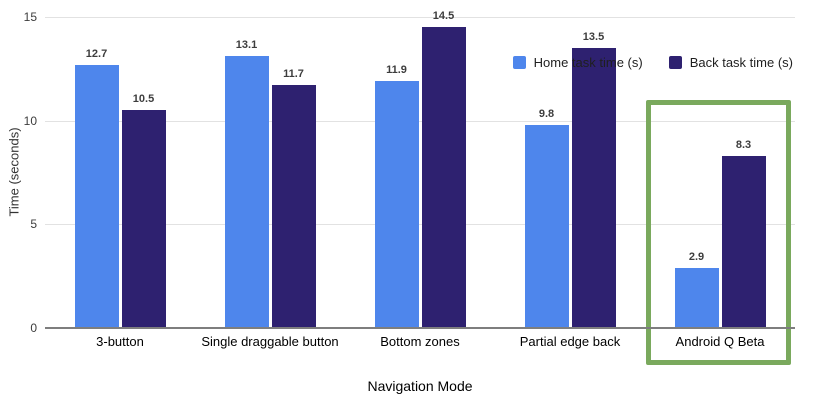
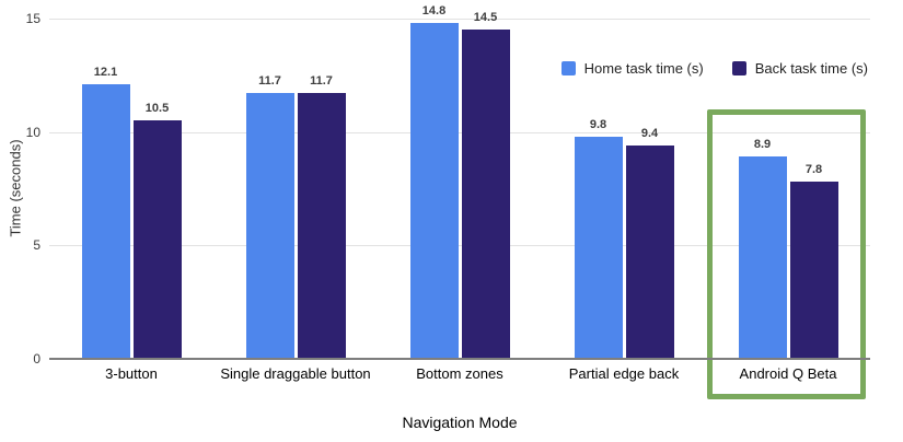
Home task time (s)/3-button: 12.7 -> 12.1
Home task time (s)/Single draggable button: 13.1 -> 11.7
Home task time (s)/Bottom zones: 11.9 -> 14.8
Back task time (s)/Partial edge back: 13.5 -> 9.4
Home task time (s)/Android Q Beta: 2.9 -> 8.9
Back task time (s)/Android Q Beta: 8.3 -> 7.8
